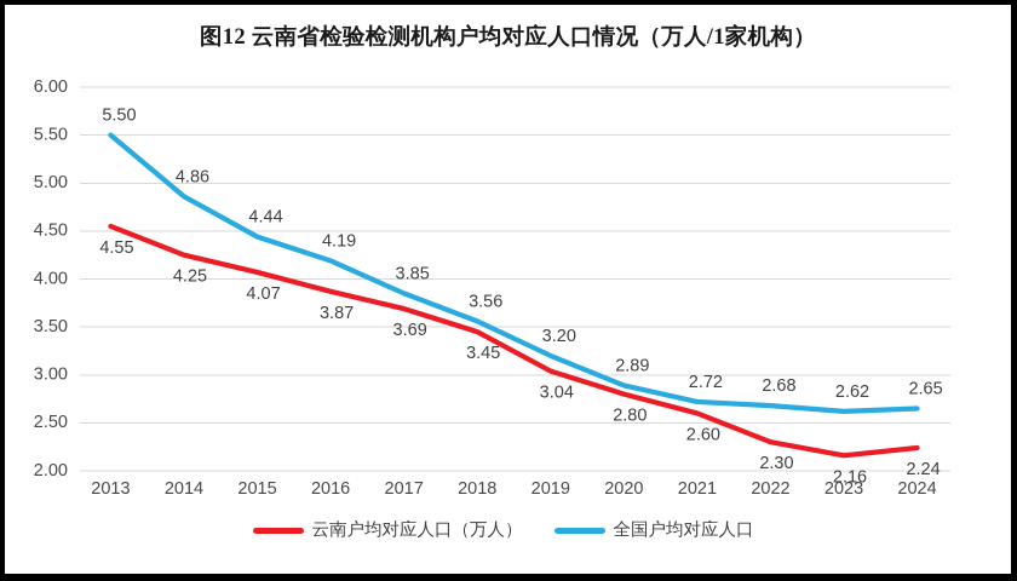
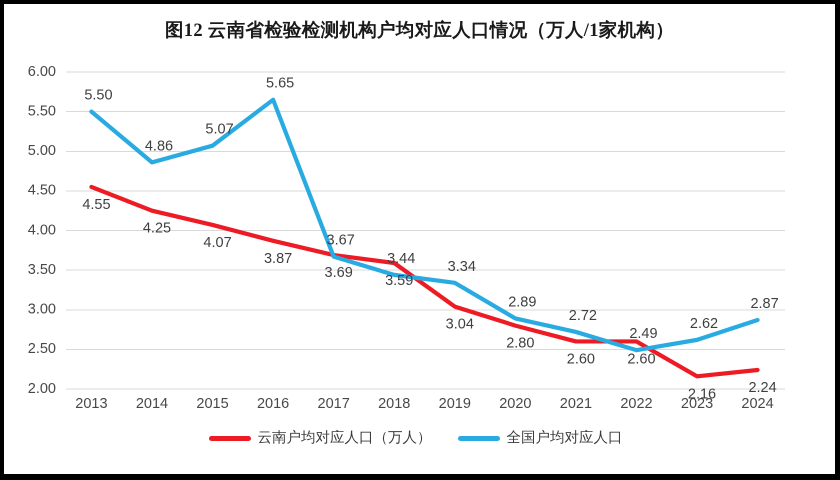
全国户均对应人口/2015: 4.44 -> 5.07
全国户均对应人口/2016: 4.19 -> 5.65
全国户均对应人口/2017: 3.85 -> 3.67
云南户均对应人口（万人）/2018: 3.45 -> 3.59
全国户均对应人口/2018: 3.56 -> 3.44
全国户均对应人口/2019: 3.20 -> 3.34
云南户均对应人口（万人）/2022: 2.30 -> 2.60
全国户均对应人口/2022: 2.68 -> 2.49
全国户均对应人口/2024: 2.65 -> 2.87
